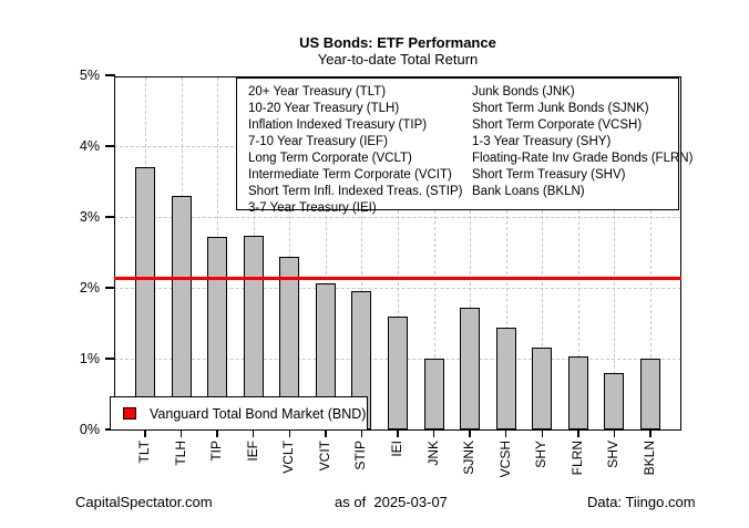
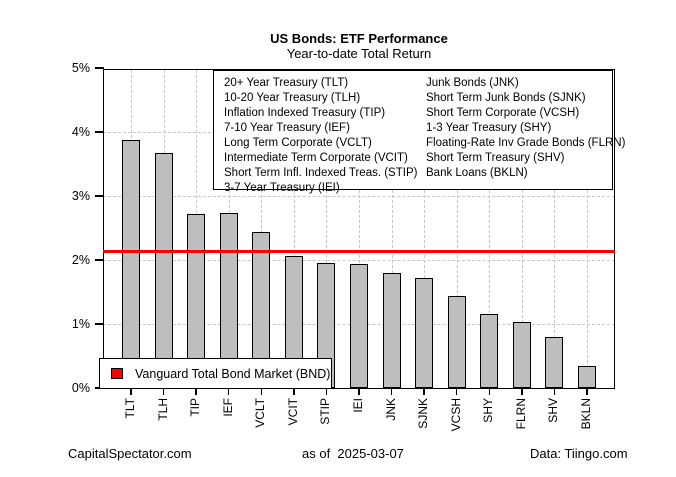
TLT: 3.7% -> 3.9%
TLH: 3.3% -> 3.7%
IEI: 1.6% -> 1.9%
JNK: 1.0% -> 1.8%
BKLN: 1.0% -> 0.3%
